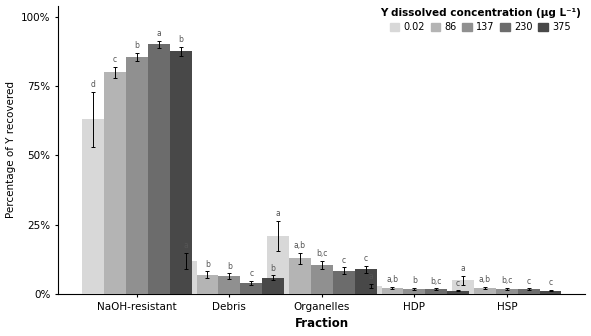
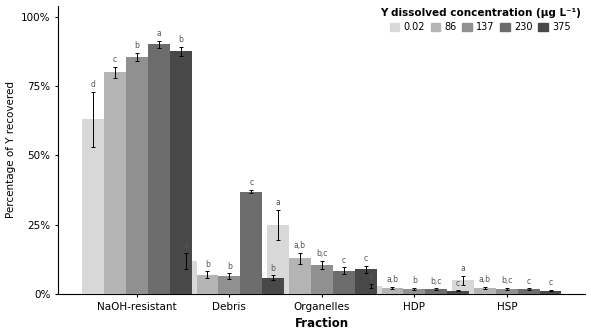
230/Debris: 4.0% -> 37.0%
0.02/Organelles: 21% -> 25%
